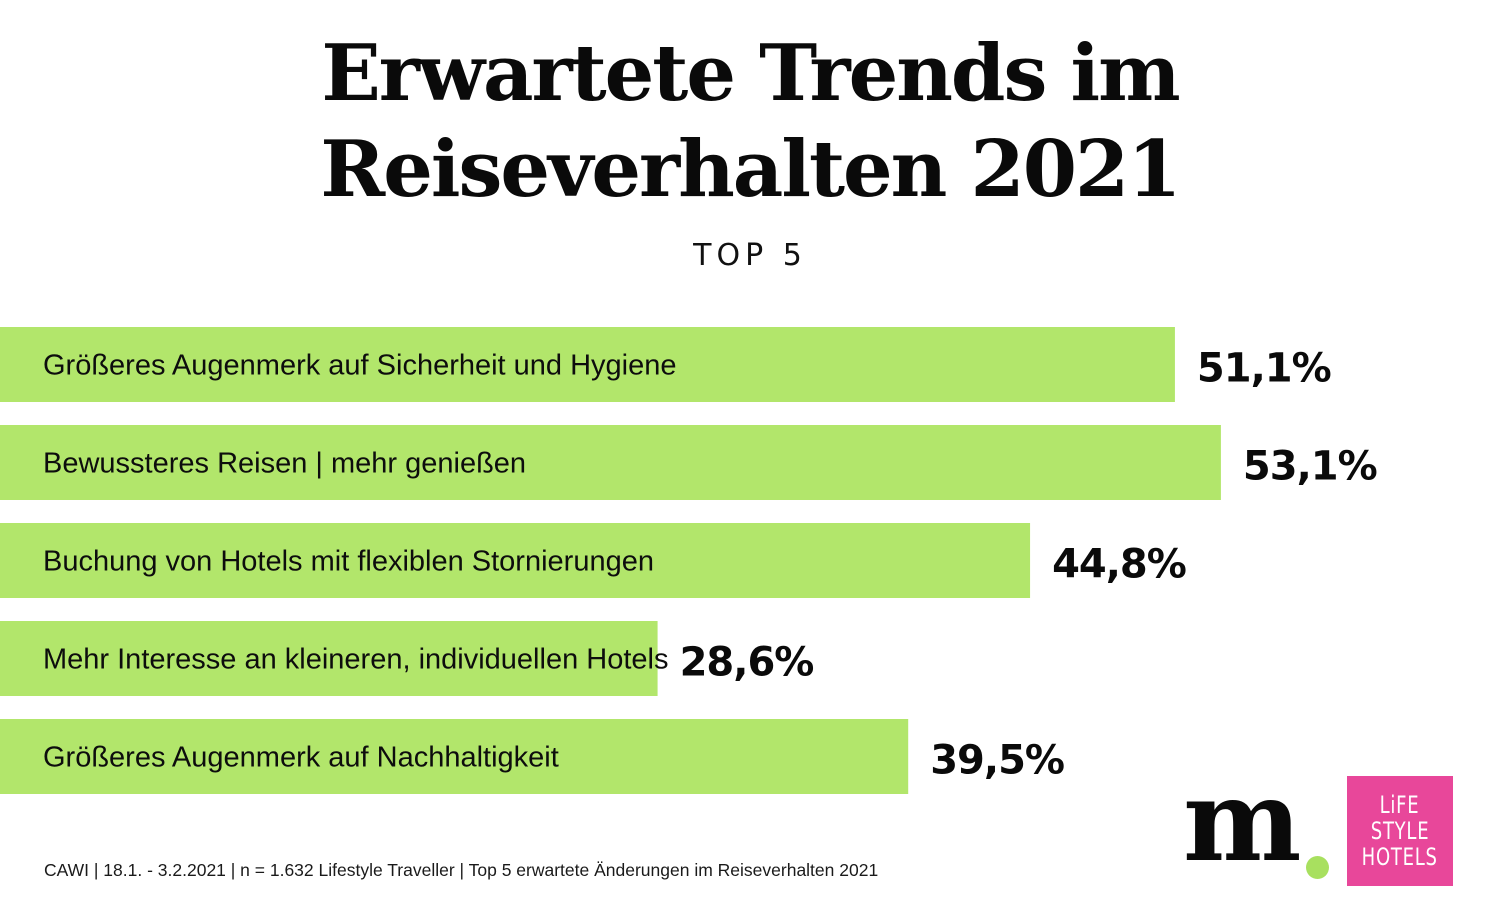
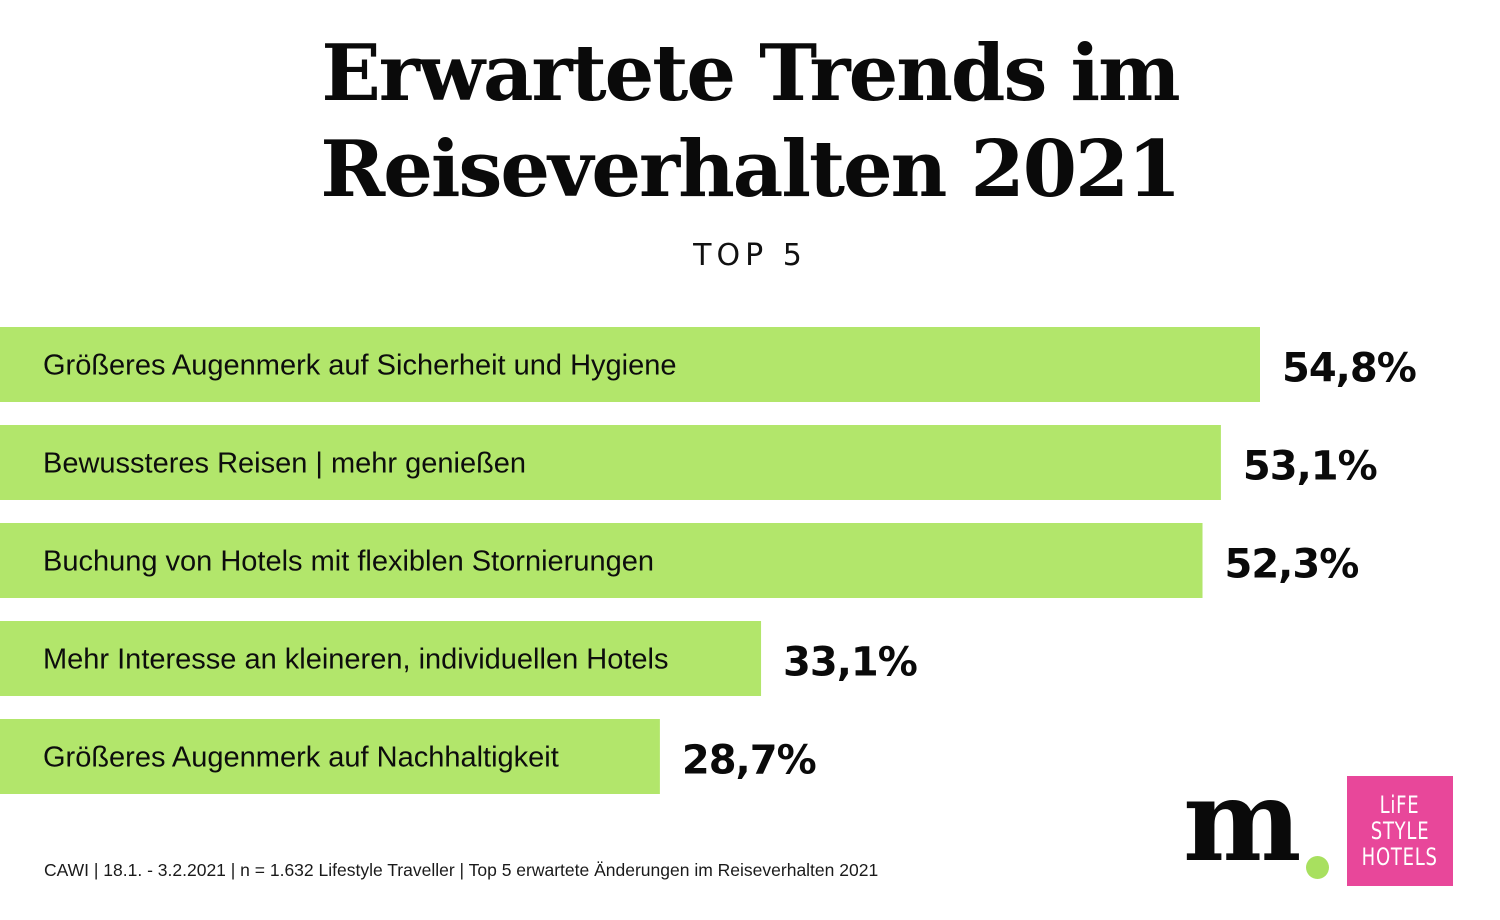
Größeres Augenmerk auf Sicherheit und Hygiene: 51,1% -> 54,8%
Buchung von Hotels mit flexiblen Stornierungen: 44,8% -> 52,3%
Mehr Interesse an kleineren, individuellen Hotels: 28,6% -> 33,1%
Größeres Augenmerk auf Nachhaltigkeit: 39,5% -> 28,7%
